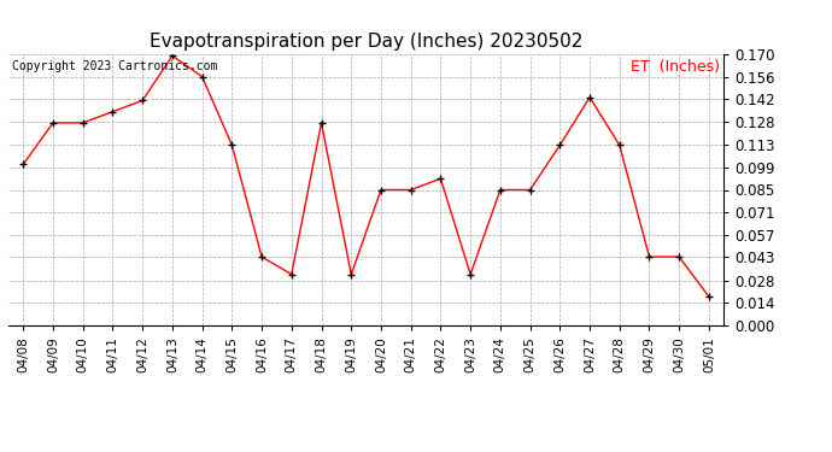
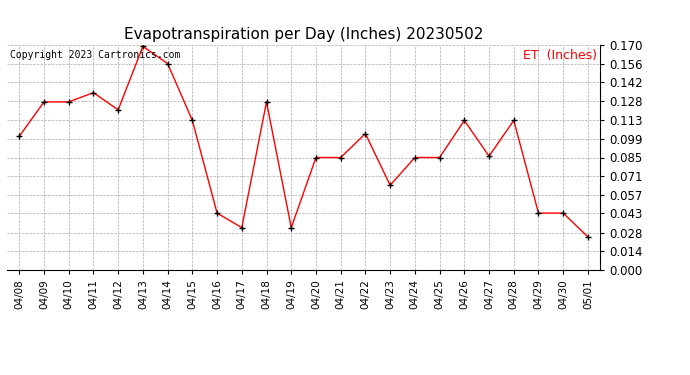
04/12: 0.141 -> 0.121
04/22: 0.092 -> 0.103
04/23: 0.032 -> 0.064
04/27: 0.143 -> 0.086
05/01: 0.018 -> 0.025
